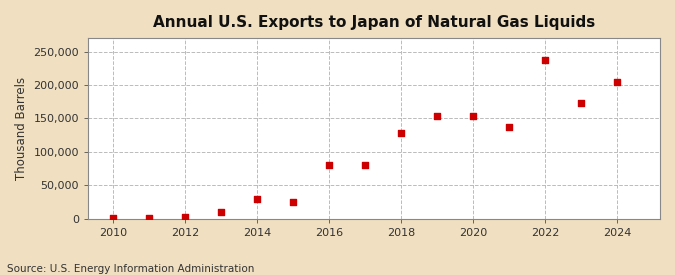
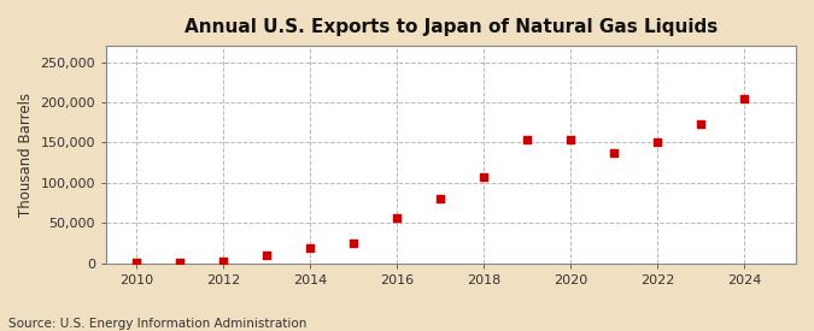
2014: 30,000 -> 20,000
2016: 80,000 -> 56,000
2018: 128,000 -> 107,000
2022: 238,000 -> 150,000
